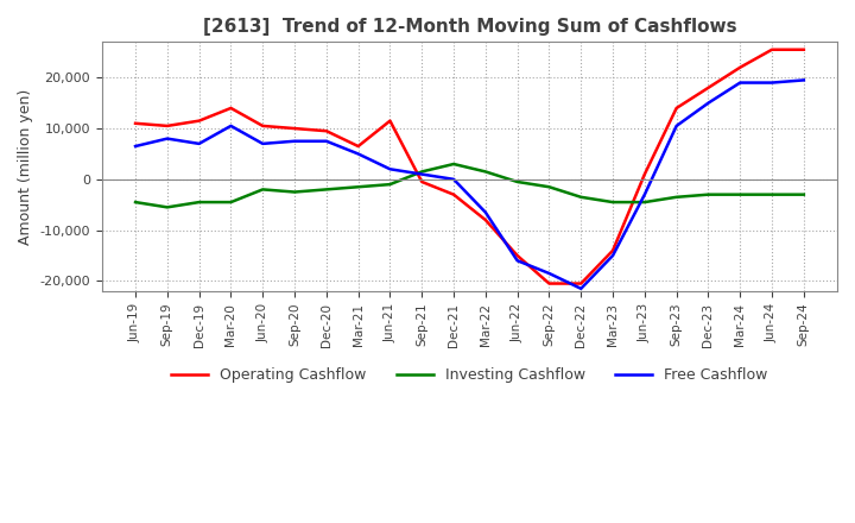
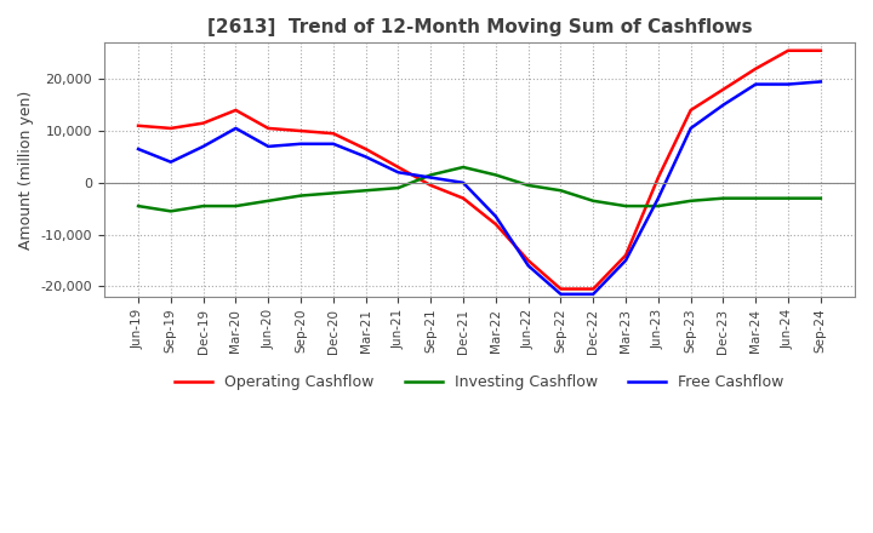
Free Cashflow/Sep-19: 8,000 -> 4,000
Investing Cashflow/Jun-20: -2,000 -> -3,500
Operating Cashflow/Jun-21: 11,500 -> 3,000
Free Cashflow/Sep-22: -18,500 -> -21,500
